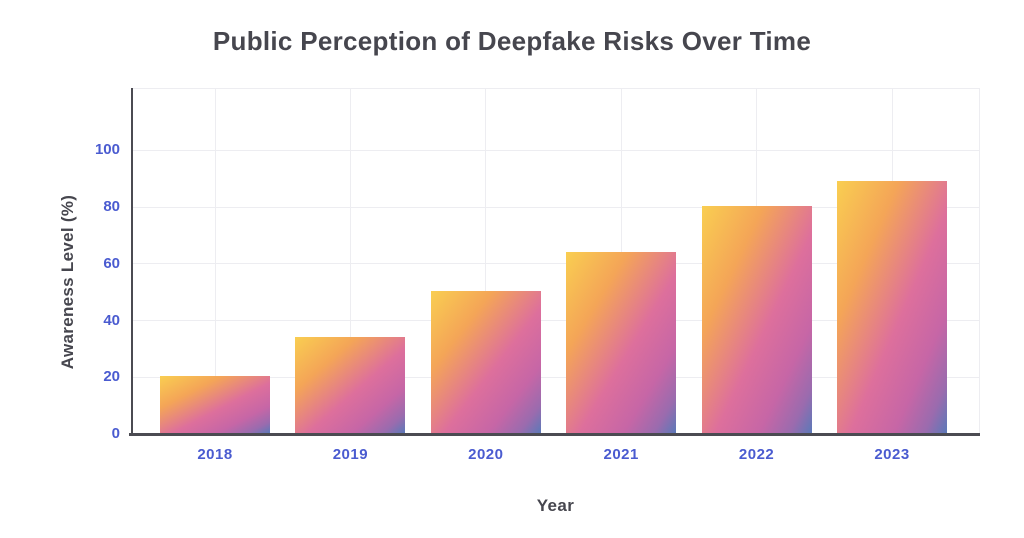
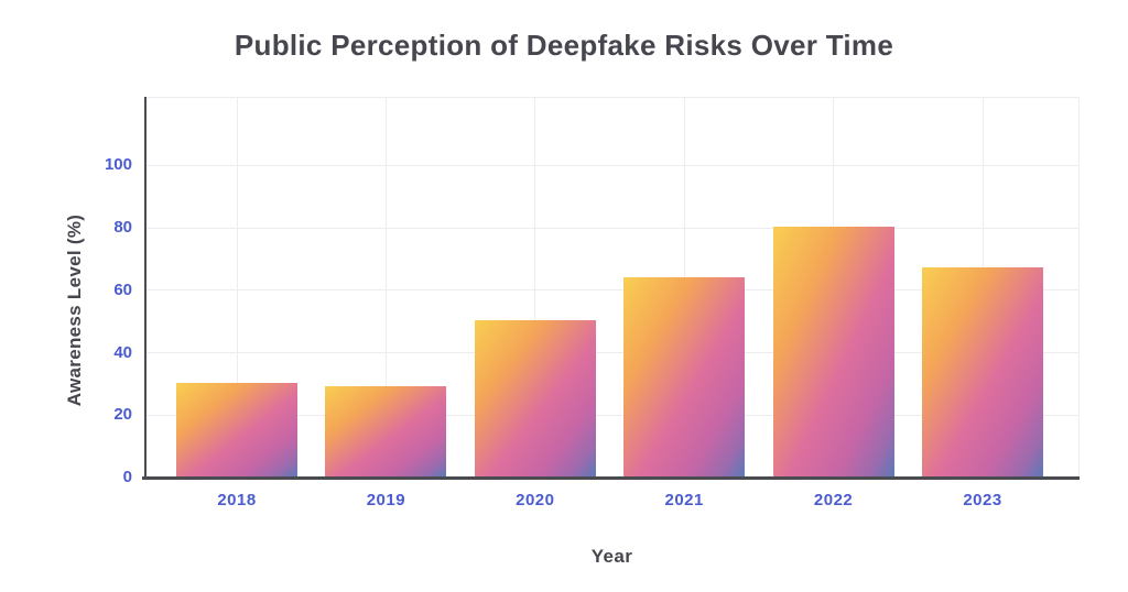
2018: 20 -> 30
2019: 34 -> 29
2023: 89 -> 67
